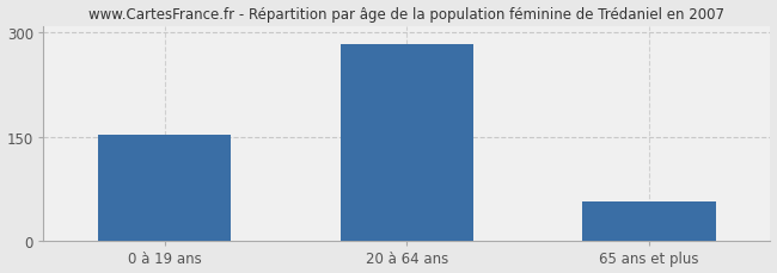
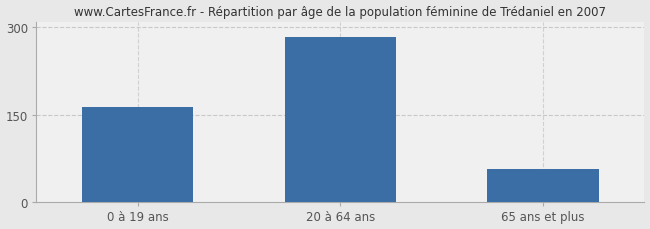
0 à 19 ans: 153 -> 164
